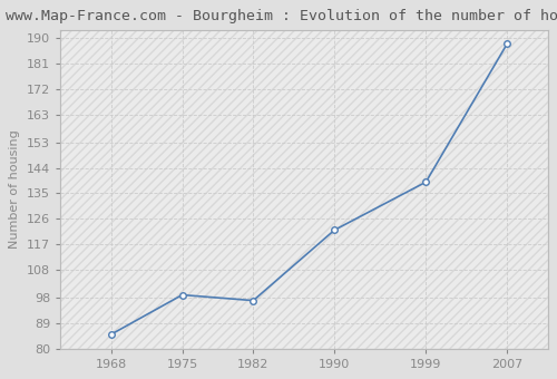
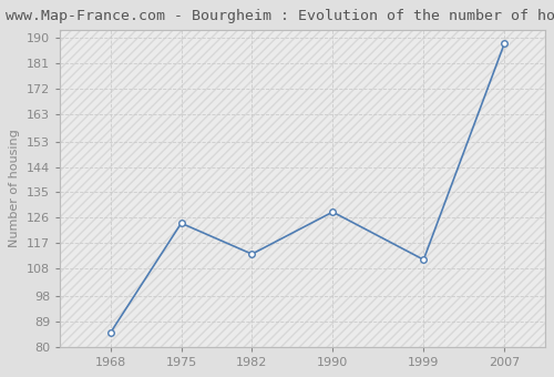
1975: 99 -> 124
1982: 97 -> 113
1990: 122 -> 128
1999: 139 -> 111
